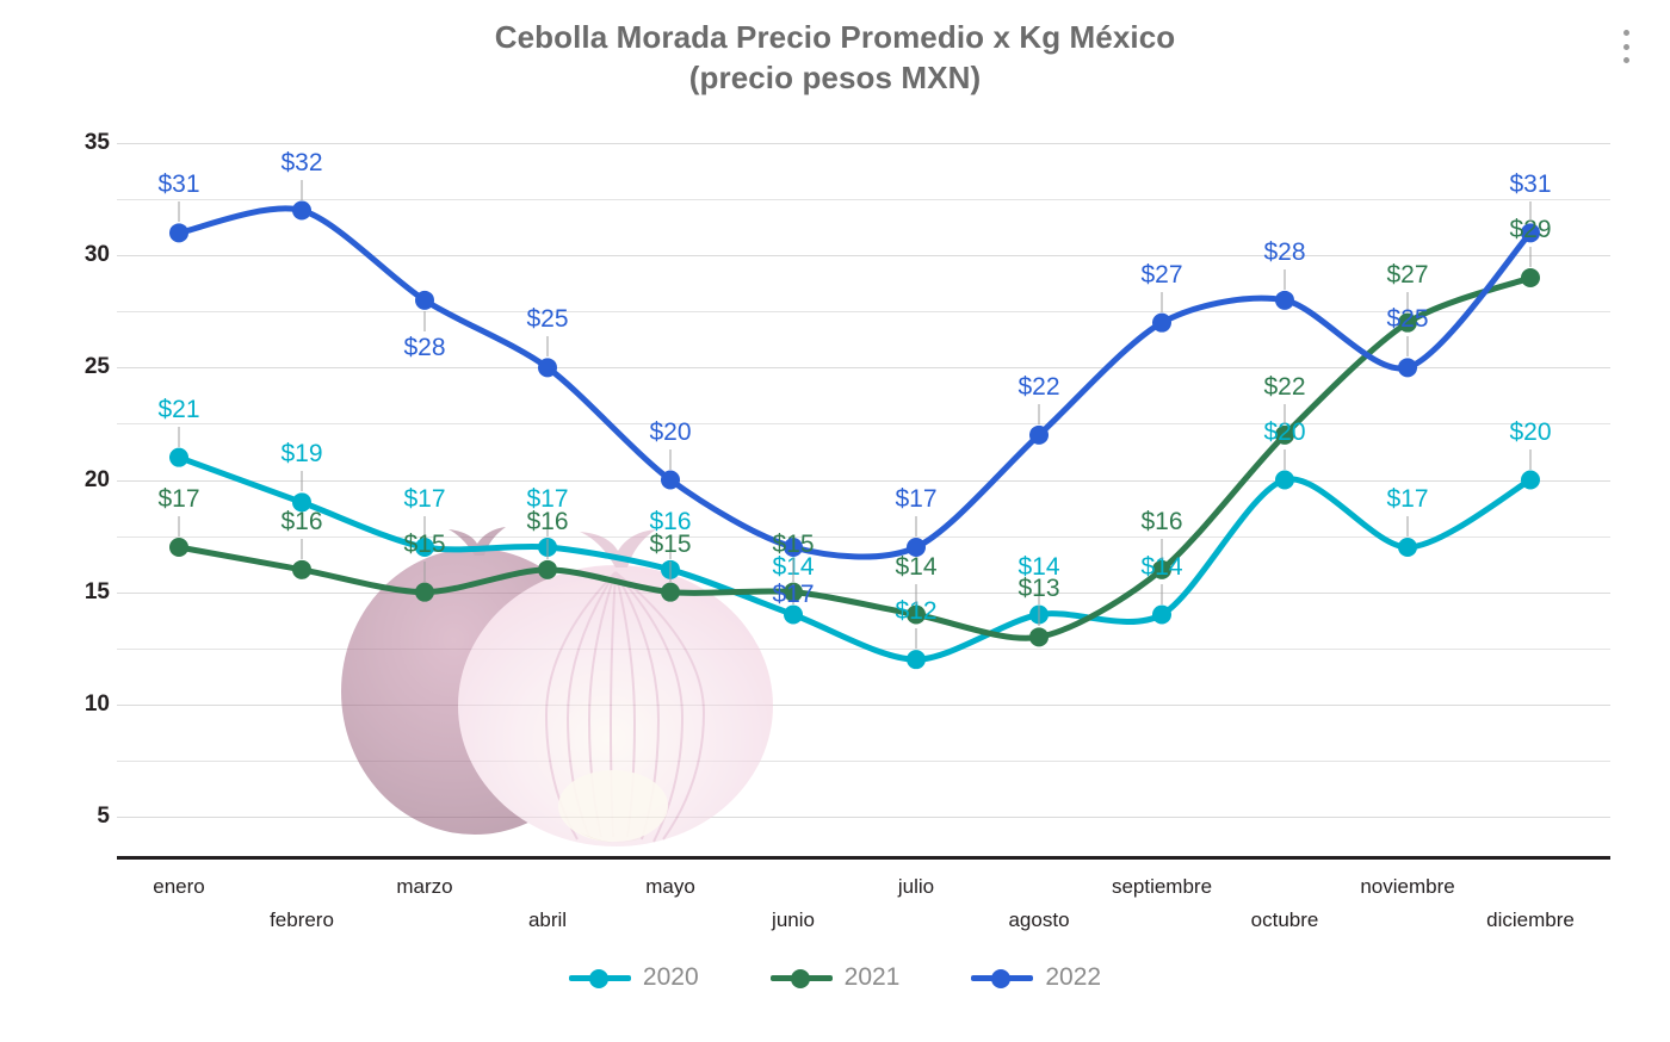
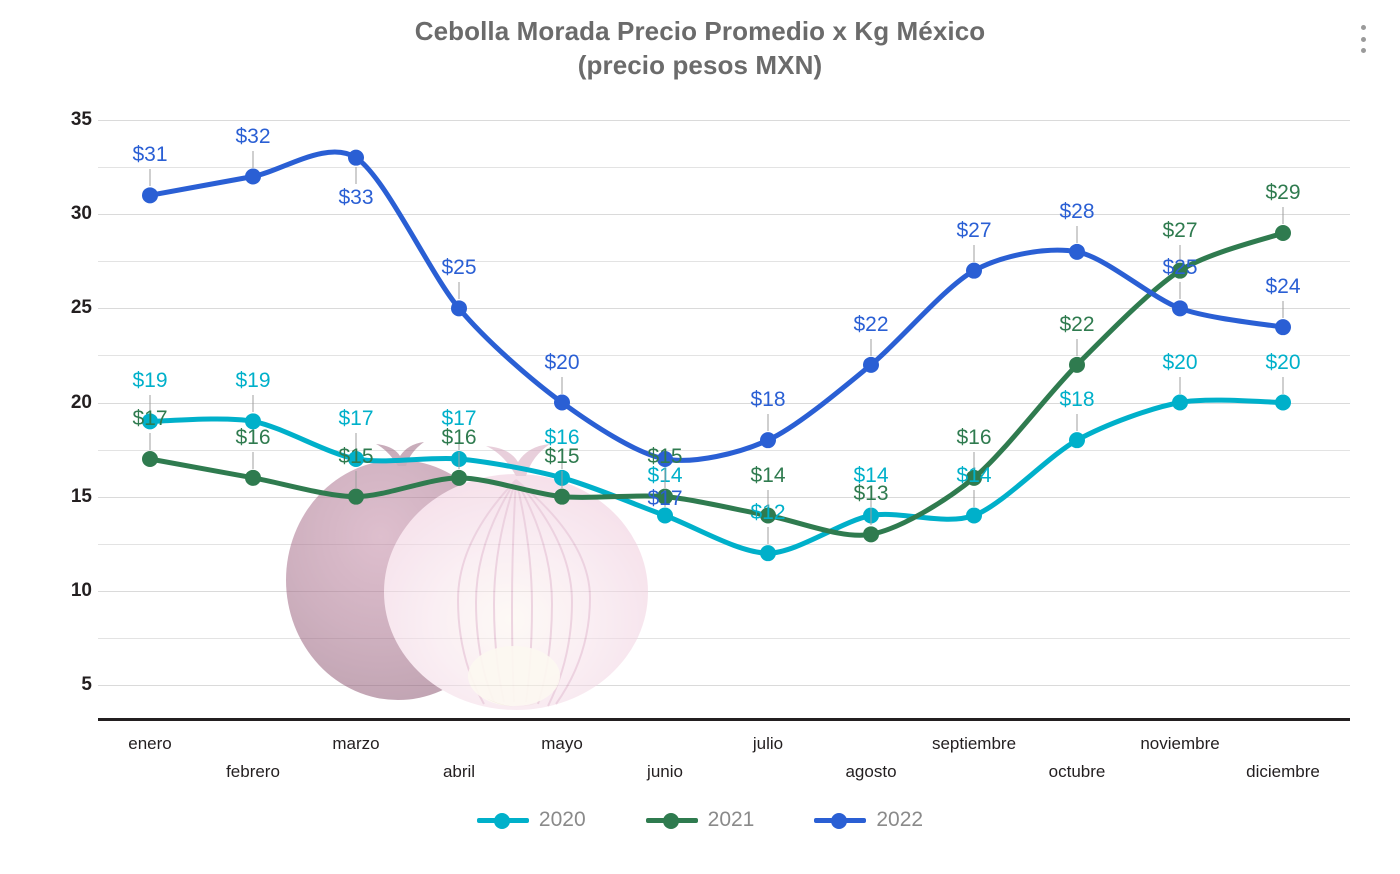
2020/enero: $21 -> $19
2022/marzo: $28 -> $33
2022/julio: $17 -> $18
2020/octubre: $20 -> $18
2020/noviembre: $17 -> $20
2022/diciembre: $31 -> $24
